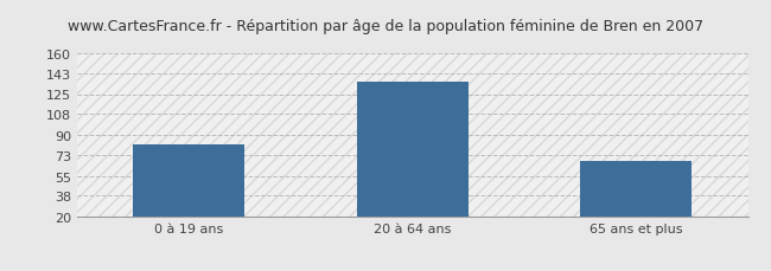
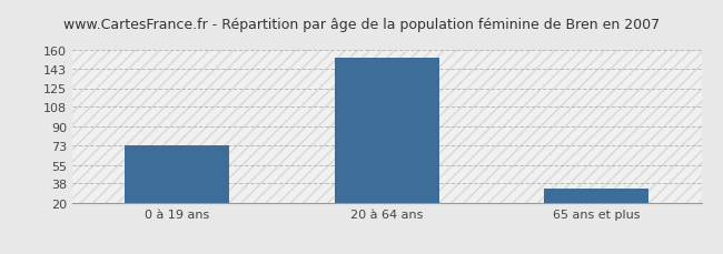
0 à 19 ans: 82 -> 73
20 à 64 ans: 136 -> 153
65 ans et plus: 68 -> 33
